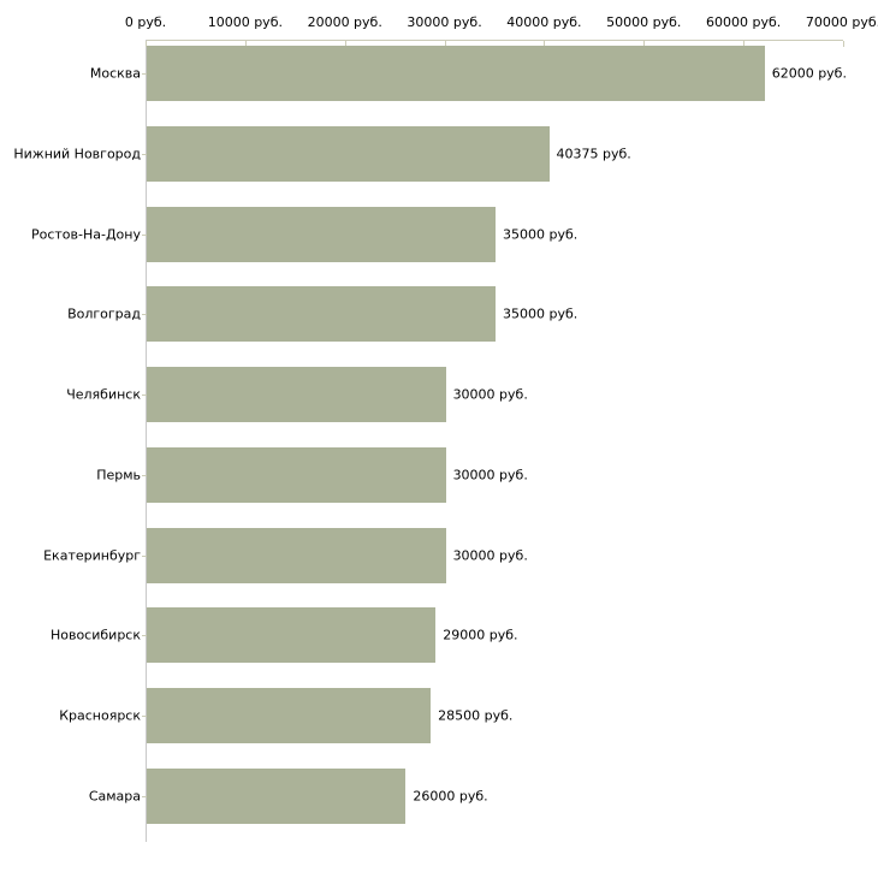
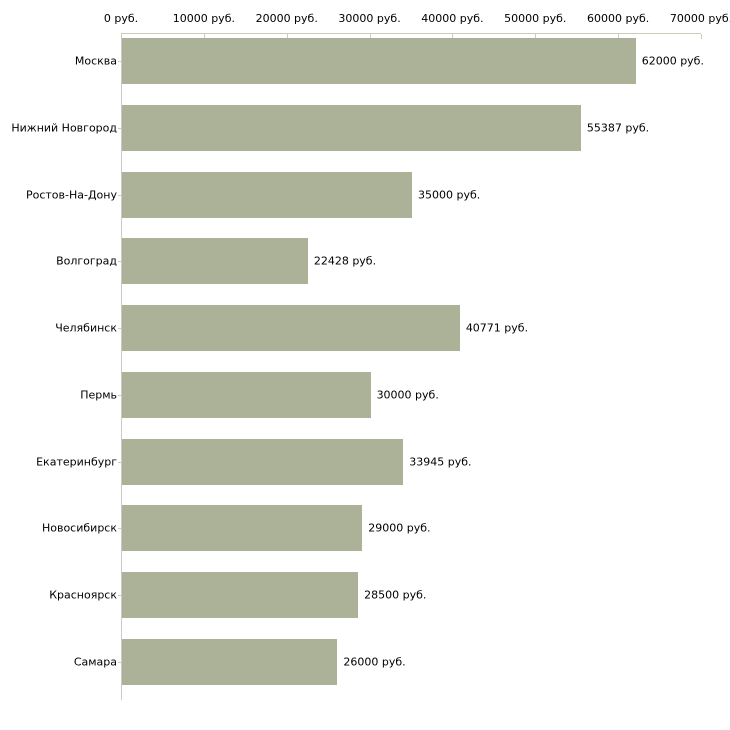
Нижний Новгород: 40375 -> 55387
Волгоград: 35000 -> 22428
Челябинск: 30000 -> 40771
Екатеринбург: 30000 -> 33945
